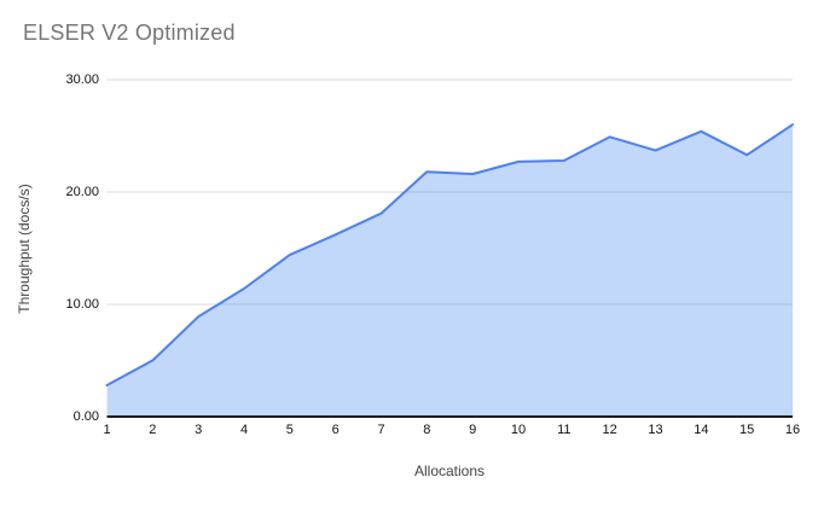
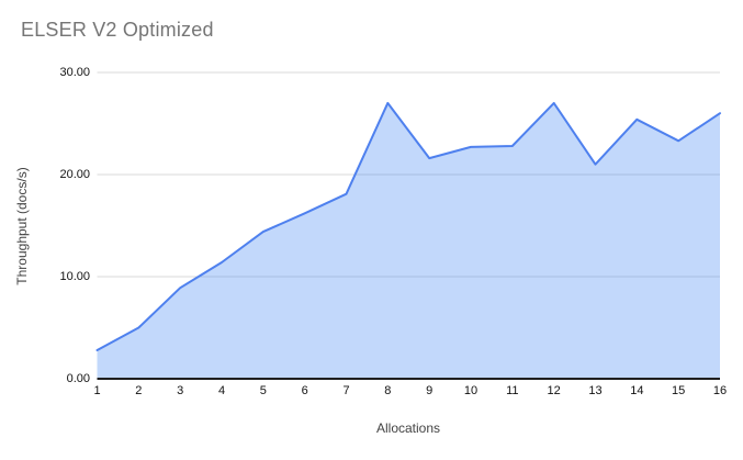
8: 22 -> 27
12: 25 -> 27
13: 24 -> 21
